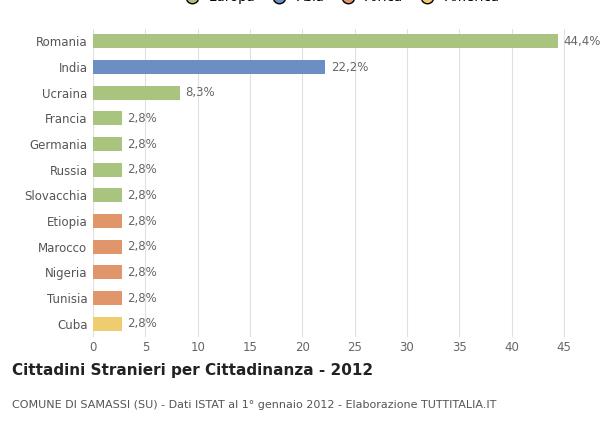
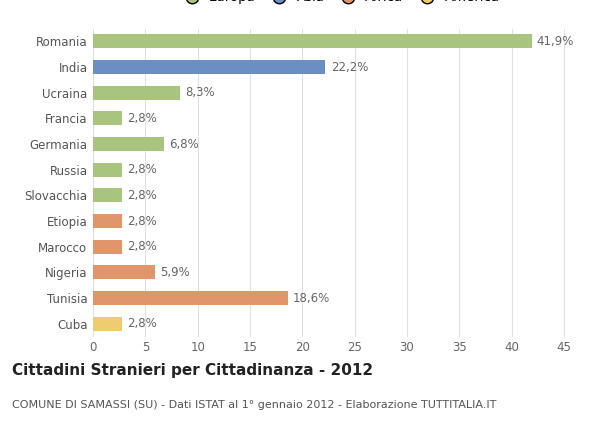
Romania: 44,4% -> 41,9%
Germania: 2,8% -> 6,8%
Nigeria: 2,8% -> 5,9%
Tunisia: 2,8% -> 18,6%
